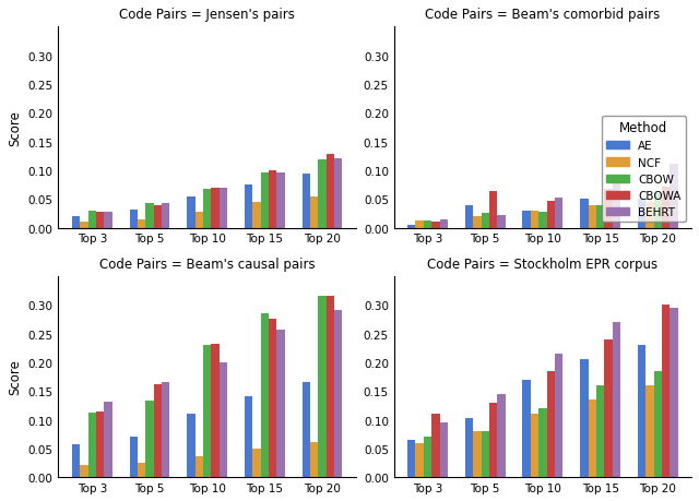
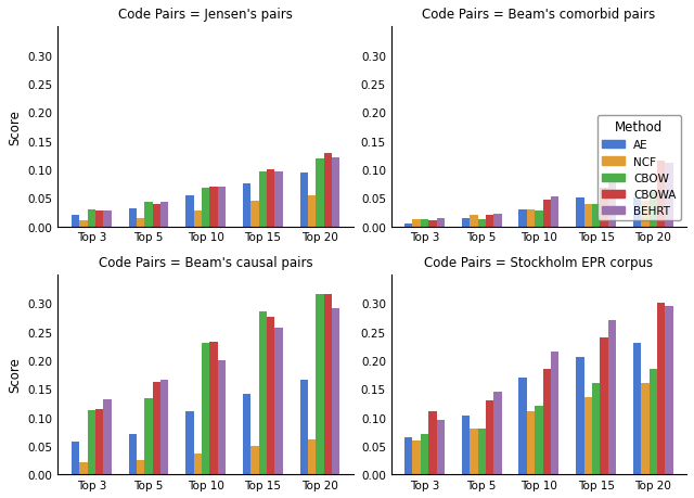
Code Pairs = Beam's comorbid pairs/AE/Top 5: 0.040 -> 0.015
Code Pairs = Beam's comorbid pairs/CBOW/Top 5: 0.026 -> 0.012
Code Pairs = Beam's comorbid pairs/CBOWA/Top 5: 0.064 -> 0.020
Code Pairs = Beam's comorbid pairs/CBOWA/Top 20: 0.072 -> 0.115
